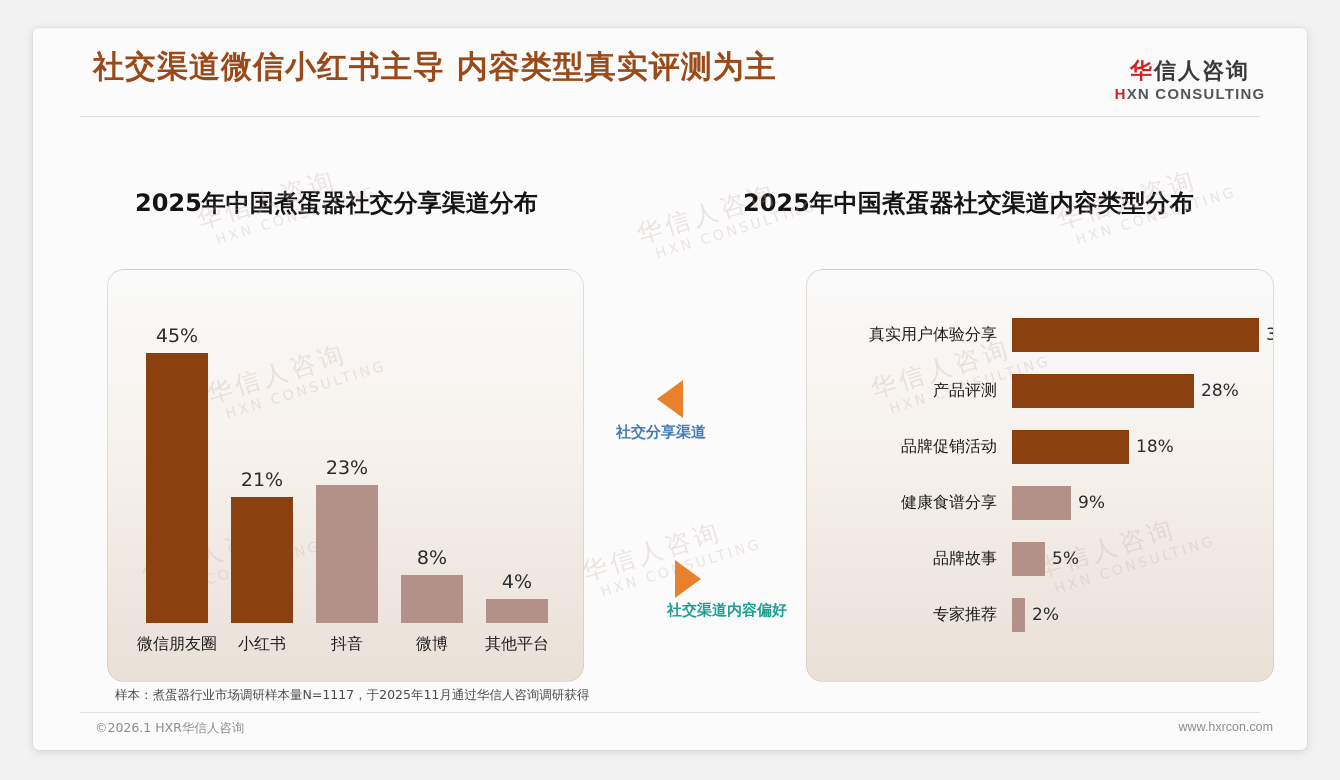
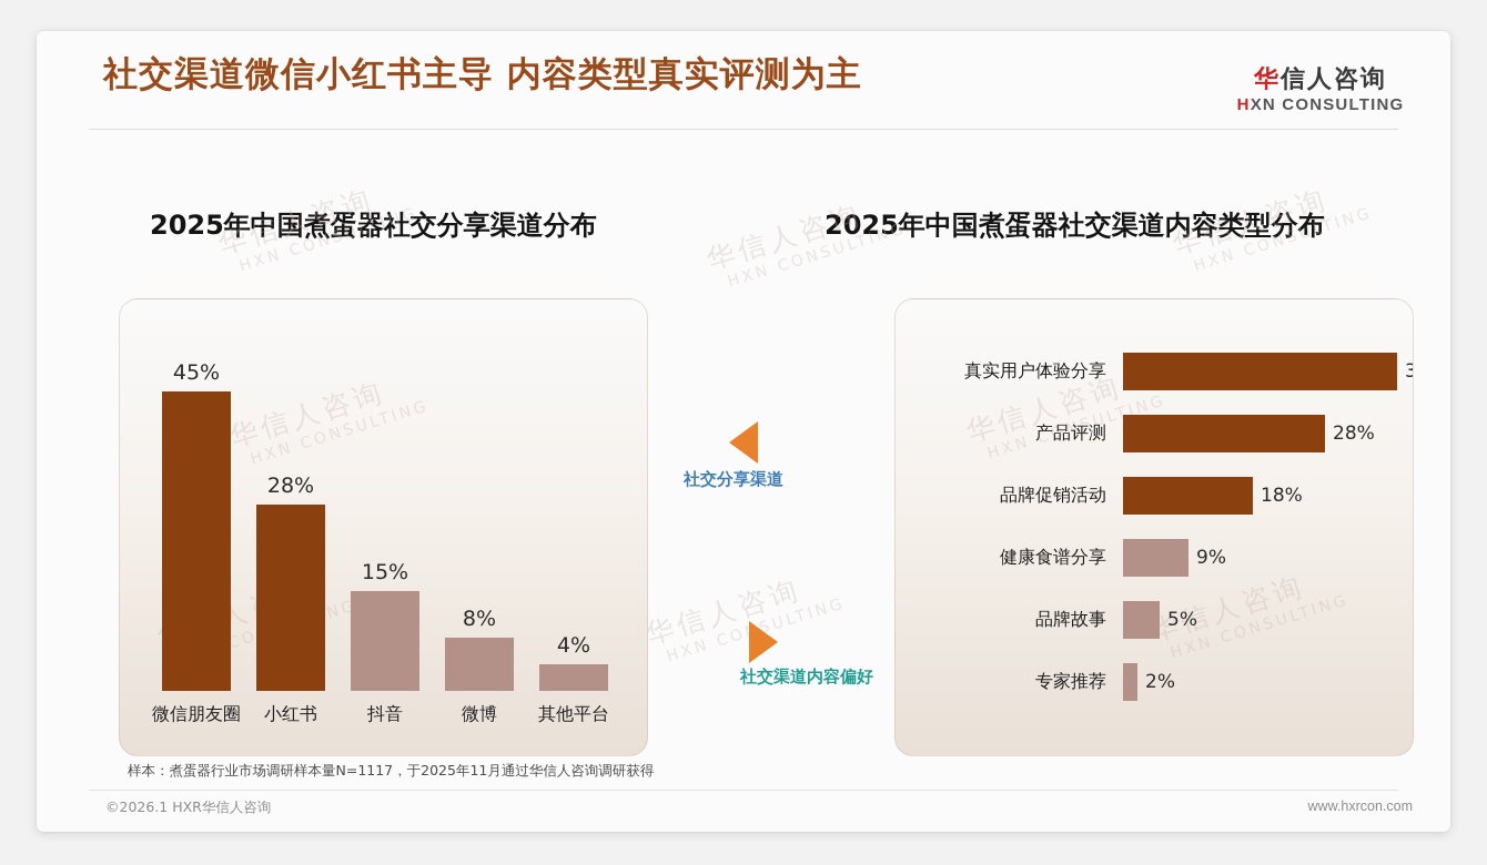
2025年中国煮蛋器社交分享渠道分布/小红书: 21% -> 28%
2025年中国煮蛋器社交分享渠道分布/抖音: 23% -> 15%
